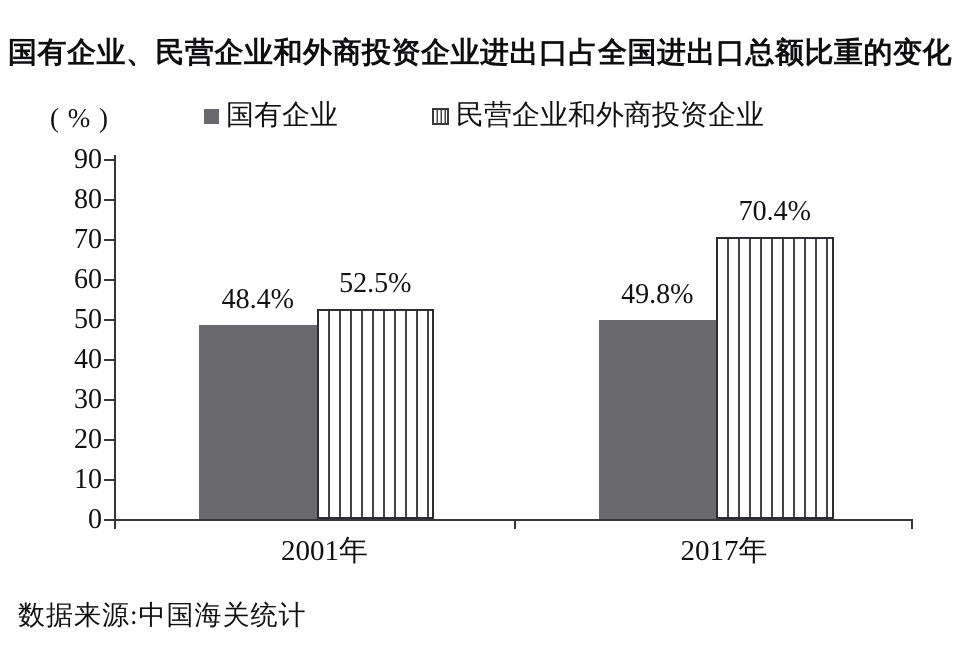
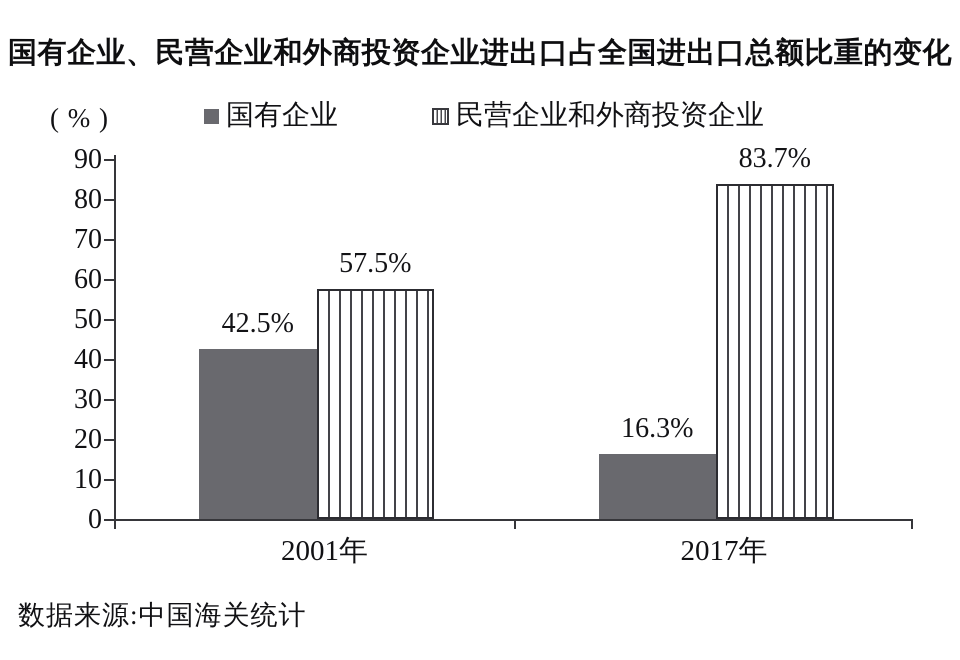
国有企业/2001年: 48.4% -> 42.5%
民营企业和外商投资企业/2001年: 52.5% -> 57.5%
国有企业/2017年: 49.8% -> 16.3%
民营企业和外商投资企业/2017年: 70.4% -> 83.7%
